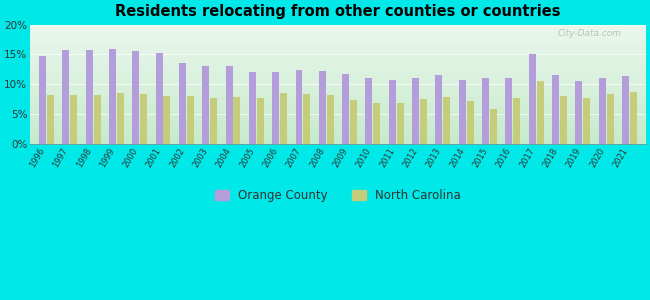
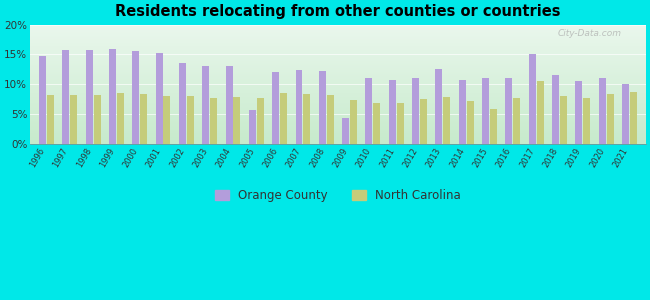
Orange County/2005: 12.0% -> 5.6%
Orange County/2009: 11.7% -> 4.4%
Orange County/2013: 11.5% -> 12.6%
Orange County/2021: 11.3% -> 10.0%
